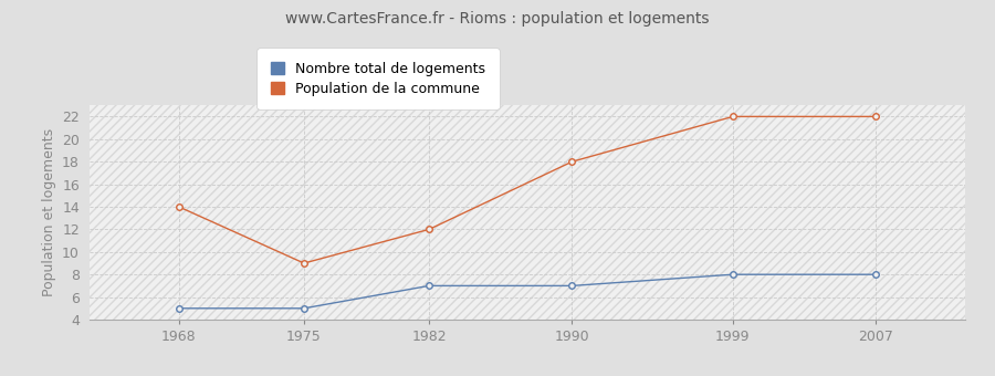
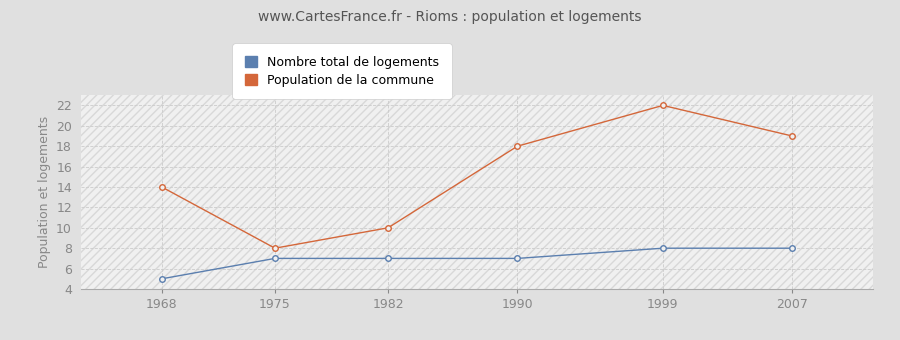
Nombre total de logements/1975: 5 -> 7
Population de la commune/1975: 9 -> 8
Population de la commune/1982: 12 -> 10
Population de la commune/2007: 22 -> 19
